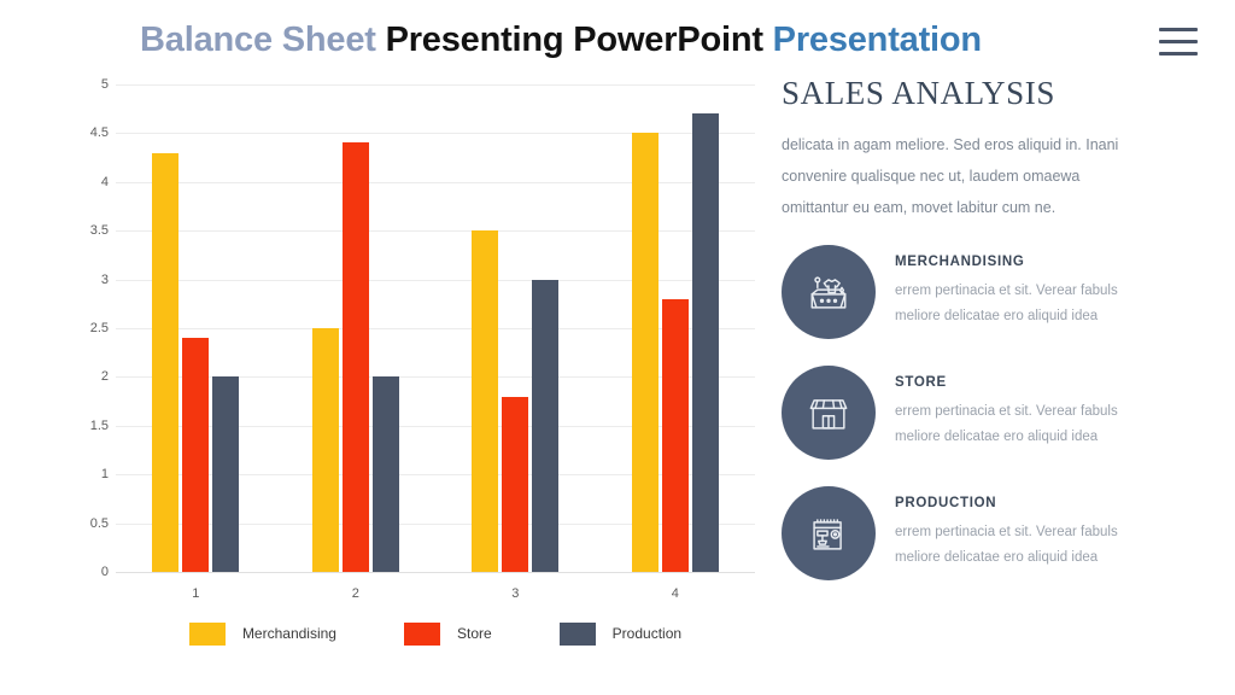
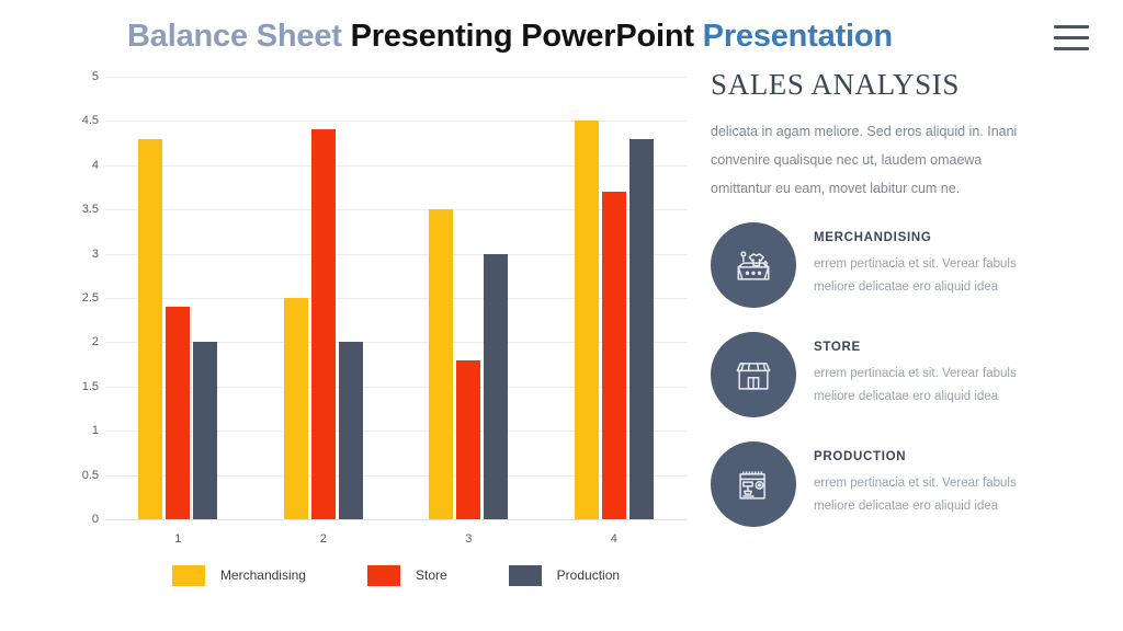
Store/4: 2.8 -> 3.7
Production/4: 4.7 -> 4.3
